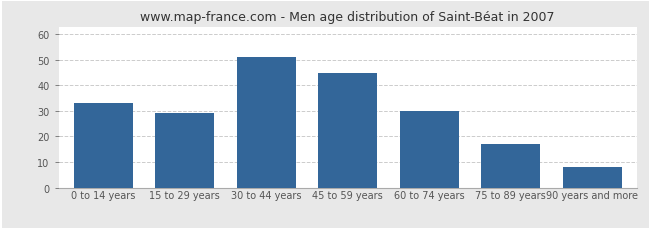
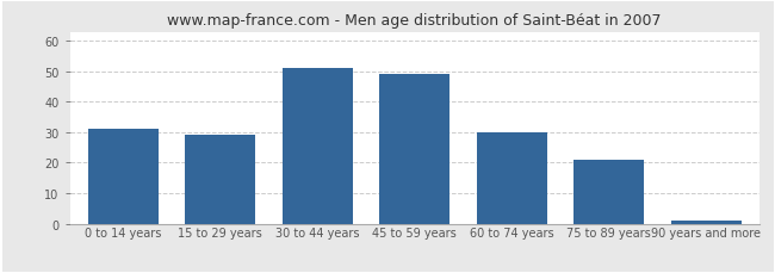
0 to 14 years: 33 -> 31
45 to 59 years: 45 -> 49
75 to 89 years: 17 -> 21
90 years and more: 8 -> 1
